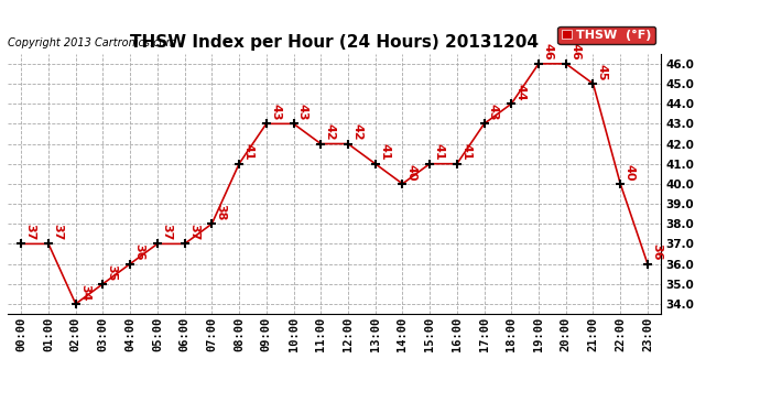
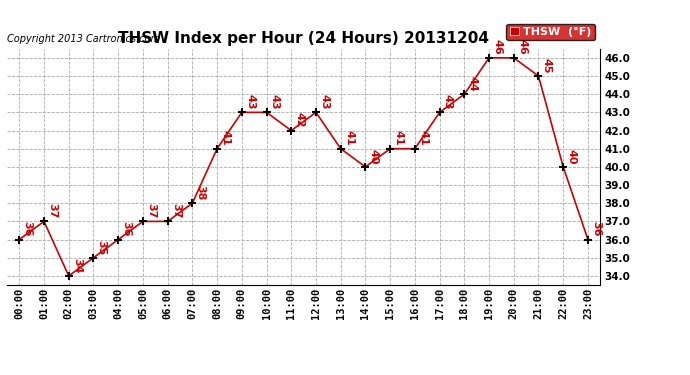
00:00: 37 -> 36
12:00: 42 -> 43
